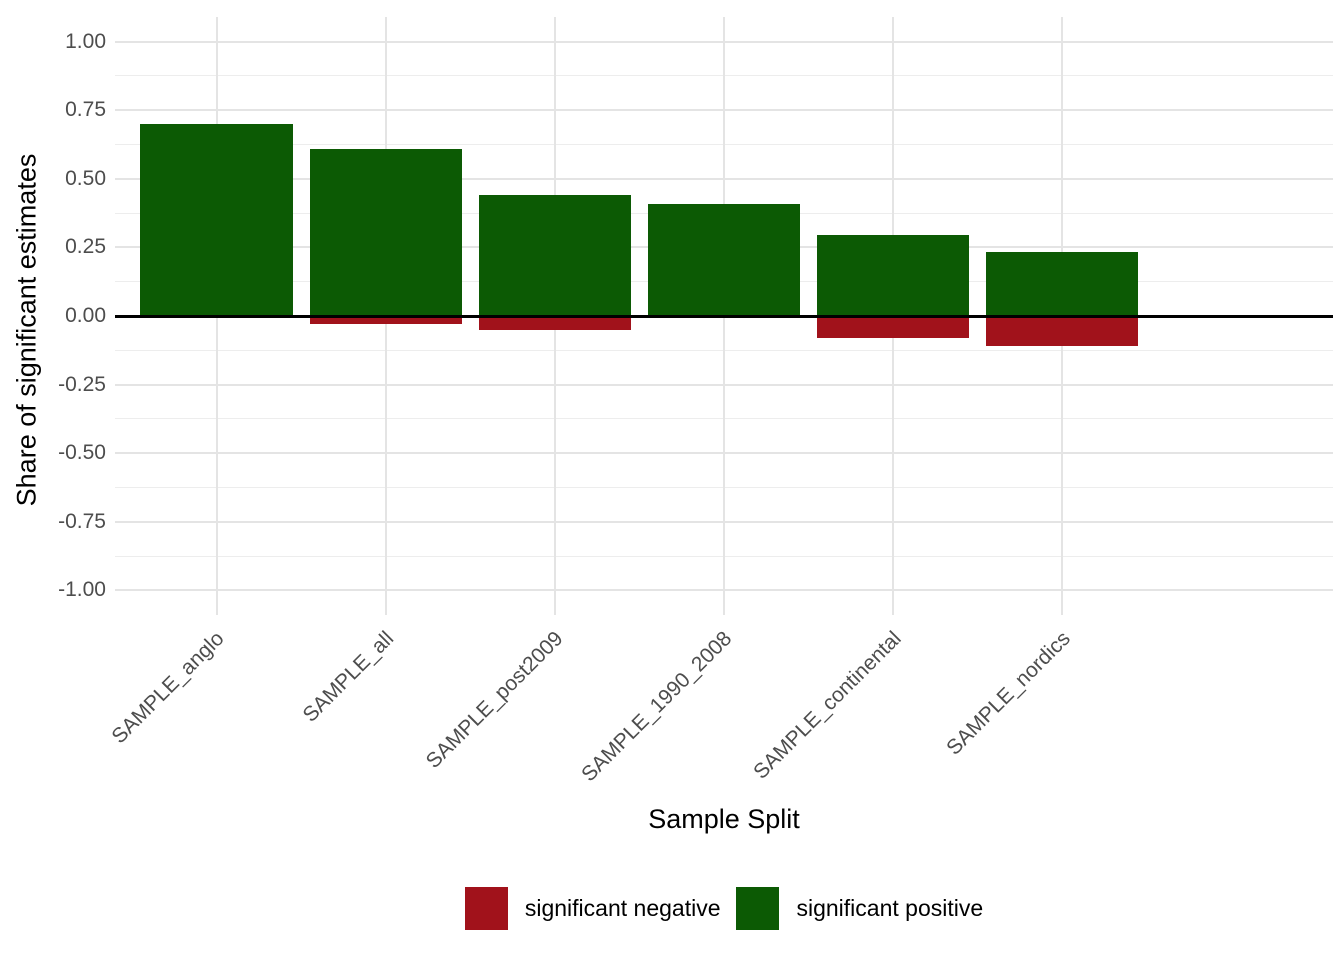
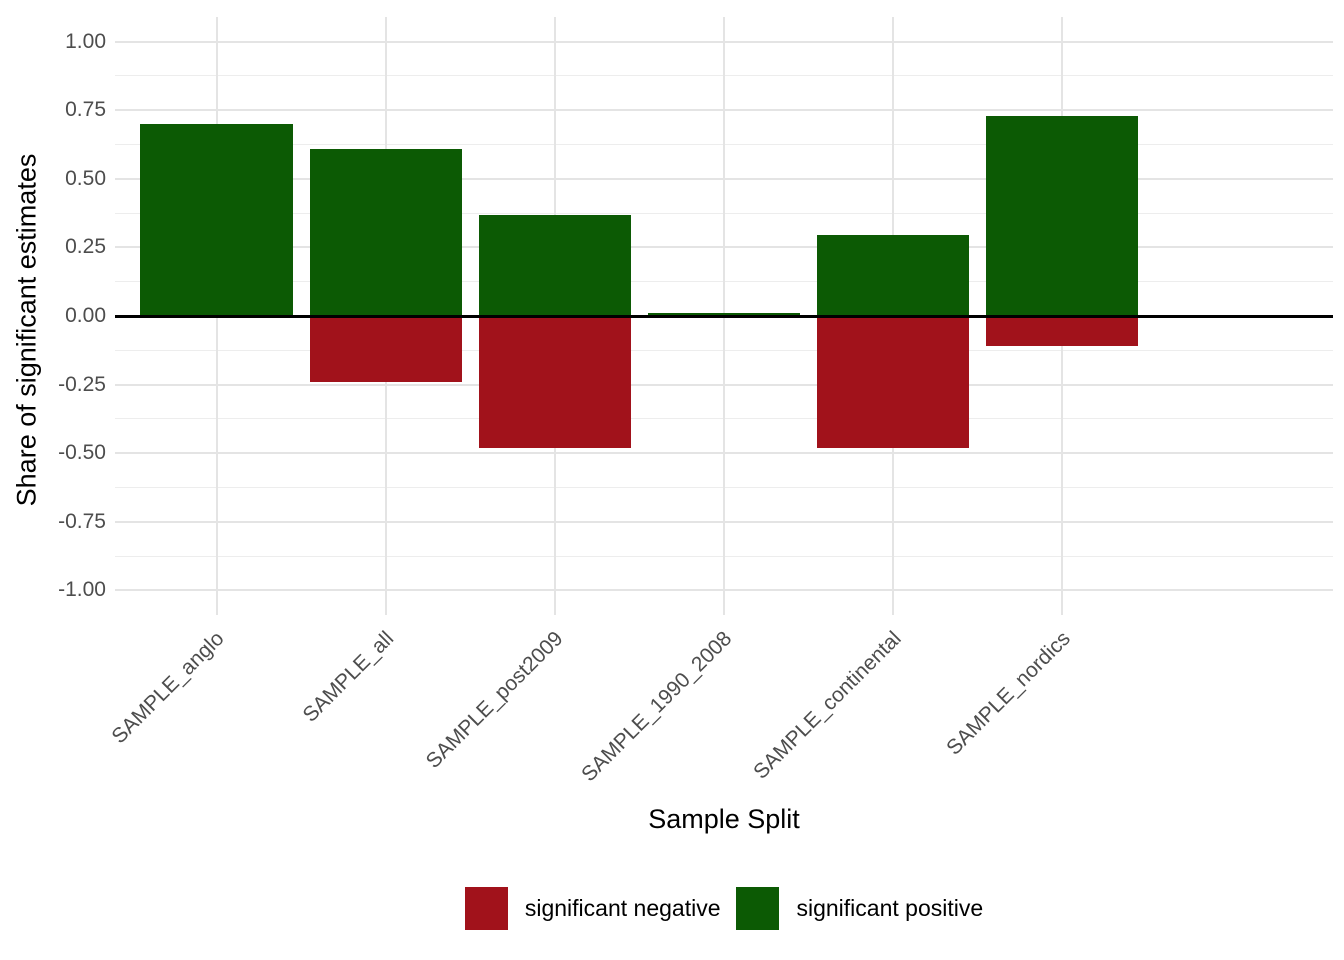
significant negative/SAMPLE_all: -0.03 -> -0.24
significant negative/SAMPLE_post2009: -0.05 -> -0.48
significant positive/SAMPLE_post2009: 0.44 -> 0.37
significant positive/SAMPLE_1990_2008: 0.41 -> 0.01
significant negative/SAMPLE_continental: -0.08 -> -0.48
significant positive/SAMPLE_nordics: 0.23 -> 0.73
